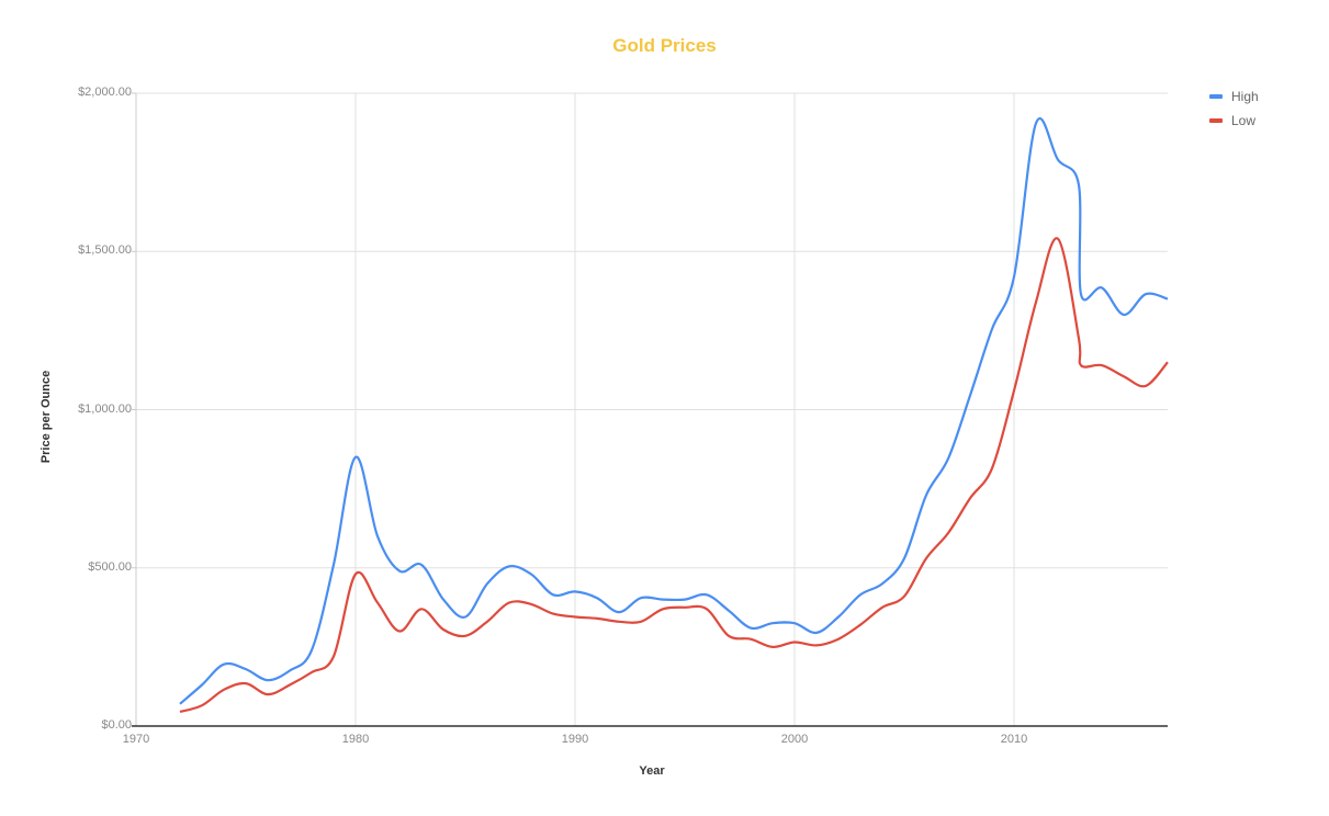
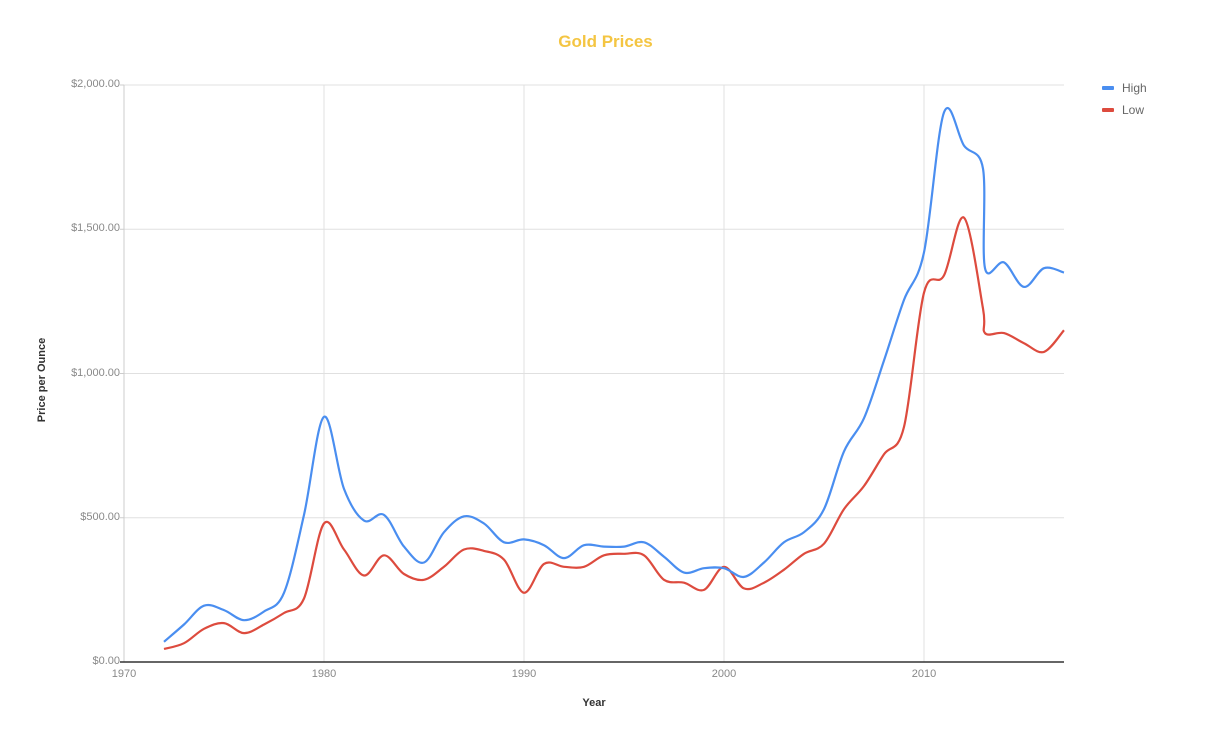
Low/1990: $340 -> $240
Low/2000: $260 -> $330
Low/2010: $1060 -> $1280
